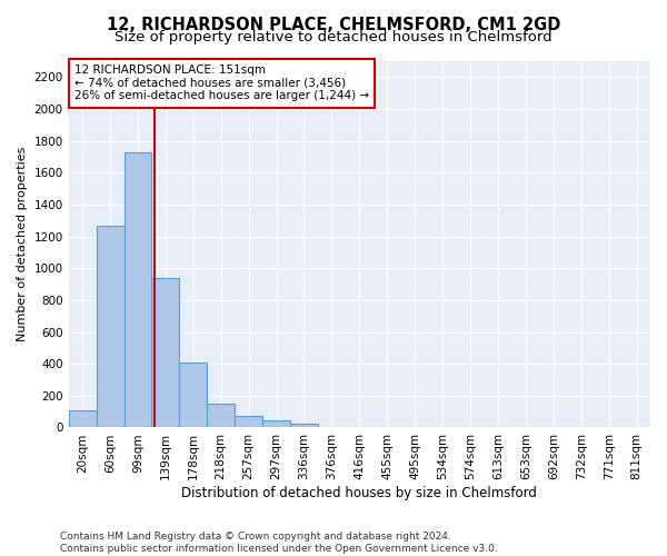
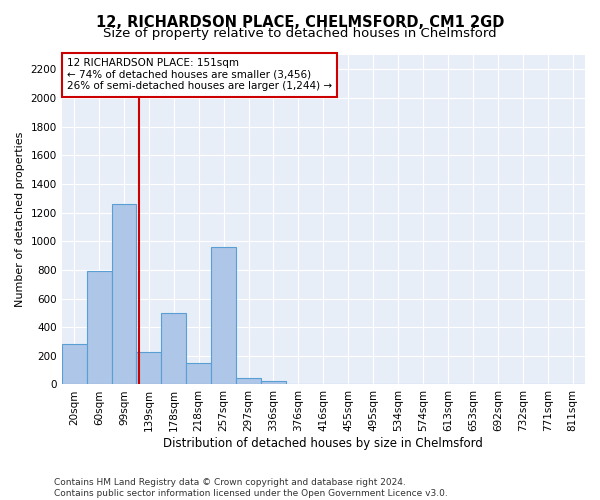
20sqm: 110 -> 280
60sqm: 1260 -> 790
99sqm: 1730 -> 1260
139sqm: 940 -> 230
178sqm: 410 -> 500
257sqm: 80 -> 960
